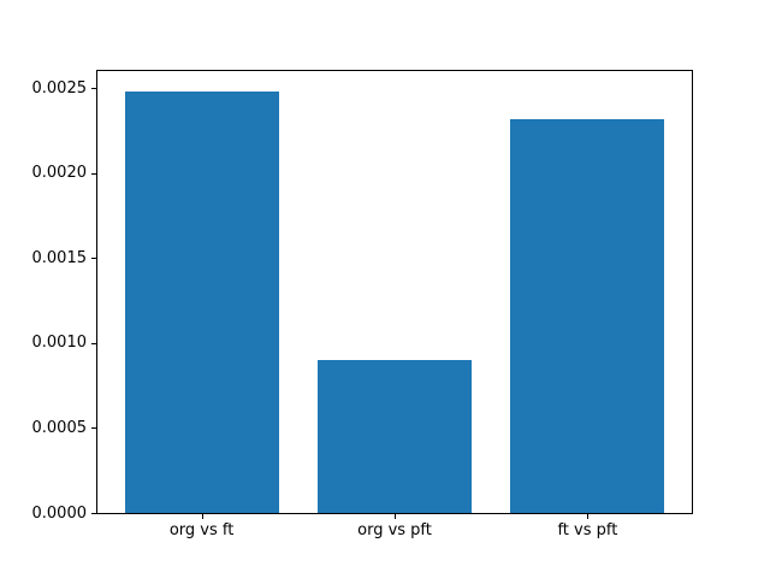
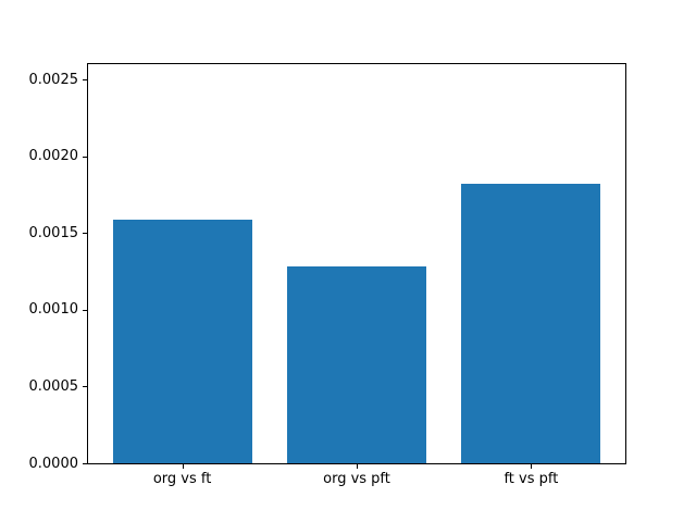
org vs ft: 0.00248 -> 0.00159
org vs pft: 0.00090 -> 0.00128
ft vs pft: 0.00232 -> 0.00182
